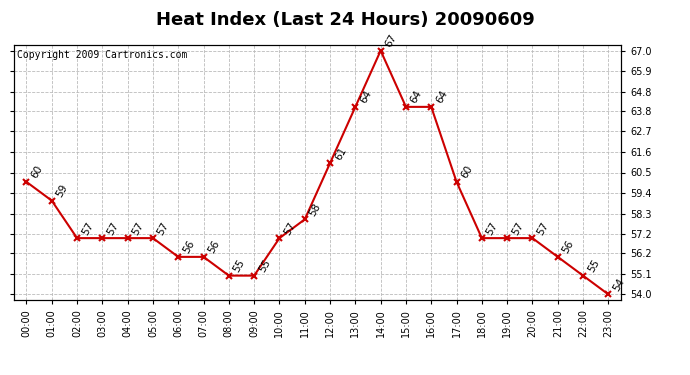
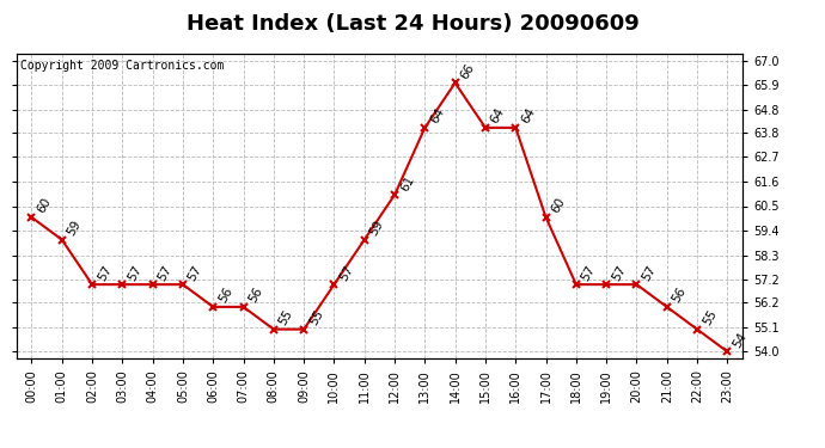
11:00: 58 -> 59
14:00: 67 -> 66
